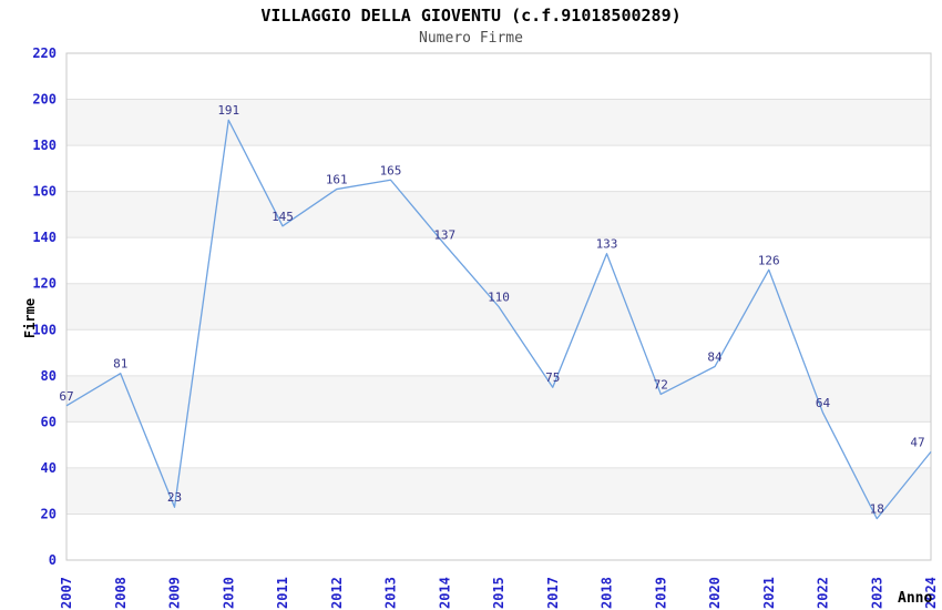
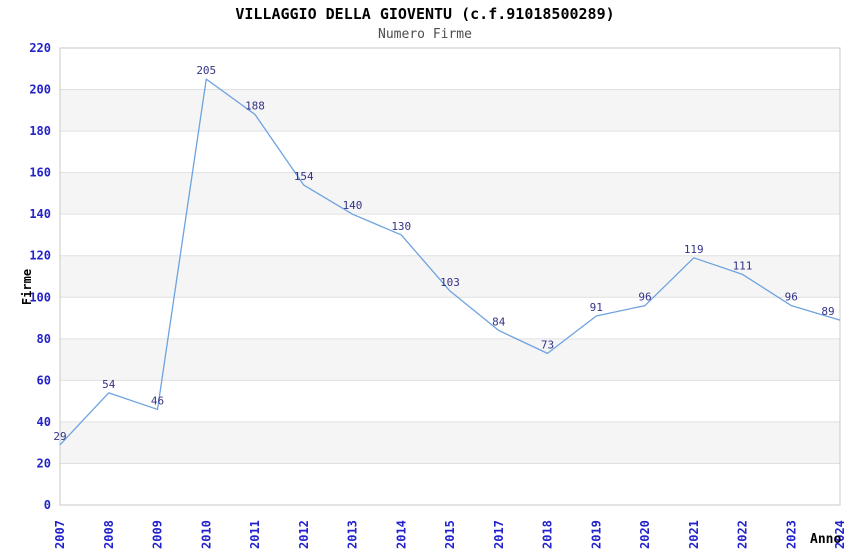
2007: 67 -> 29
2008: 81 -> 54
2009: 23 -> 46
2010: 191 -> 205
2011: 145 -> 188
2012: 161 -> 154
2013: 165 -> 140
2014: 137 -> 130
2015: 110 -> 103
2017: 75 -> 84
2018: 133 -> 73
2019: 72 -> 91
2020: 84 -> 96
2021: 126 -> 119
2022: 64 -> 111
2023: 18 -> 96
2024: 47 -> 89
